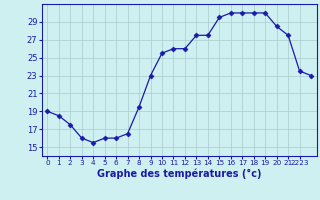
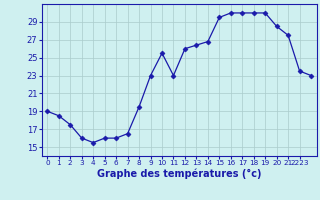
11: 26.0 -> 23.0
13: 27.5 -> 26.4
14: 27.5 -> 26.8
